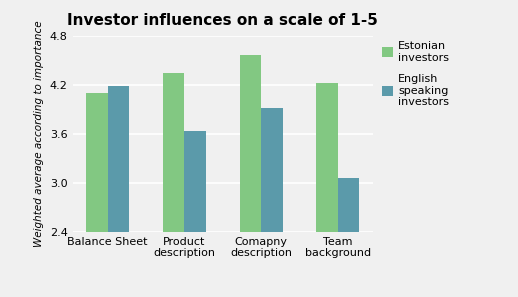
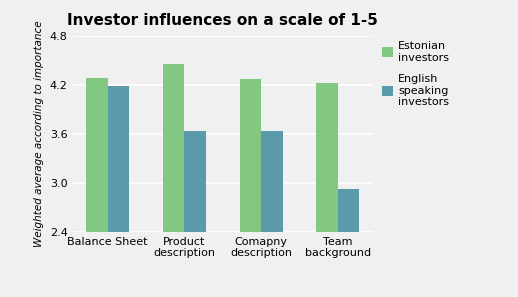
Estonian investors/Balance Sheet: 4.10 -> 4.28
Estonian investors/Product description: 4.34 -> 4.45
Estonian investors/Comapny description: 4.56 -> 4.27
English speaking investors/Comapny description: 3.92 -> 3.63
English speaking investors/Team background: 3.06 -> 2.92
